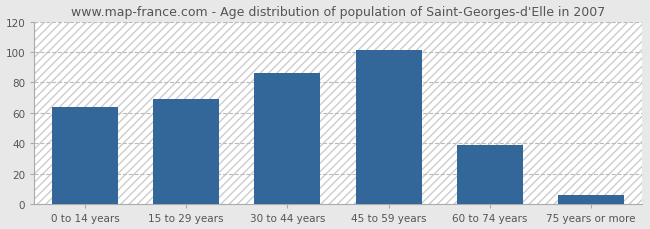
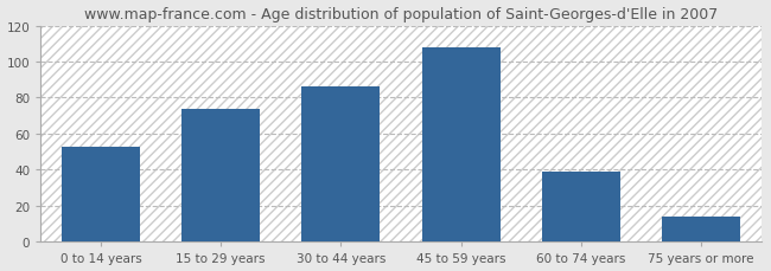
0 to 14 years: 64 -> 53
15 to 29 years: 69 -> 74
45 to 59 years: 101 -> 108
75 years or more: 6 -> 14
